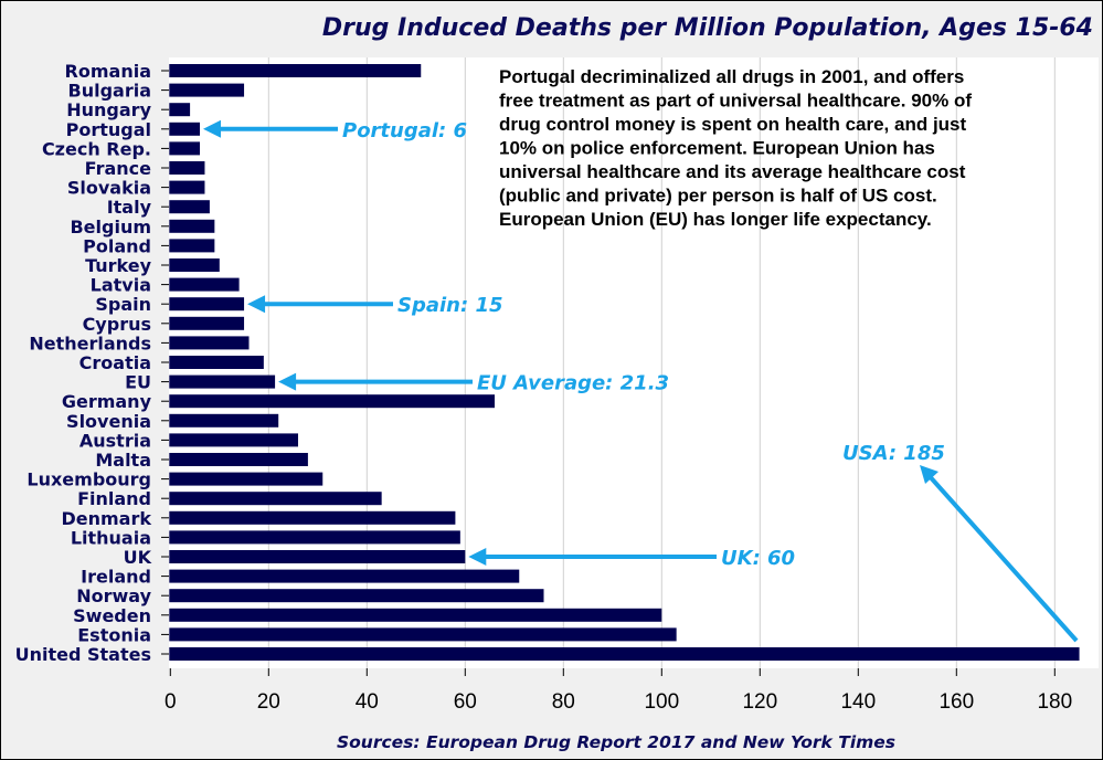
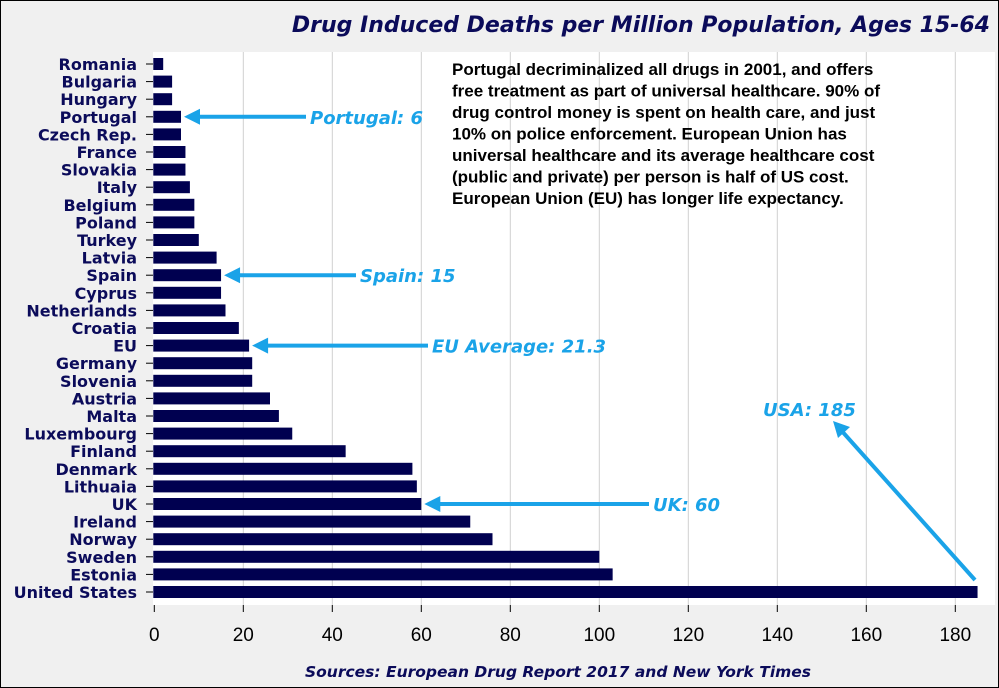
Romania: 51 -> 2
Bulgaria: 15 -> 4
Germany: 66 -> 22
